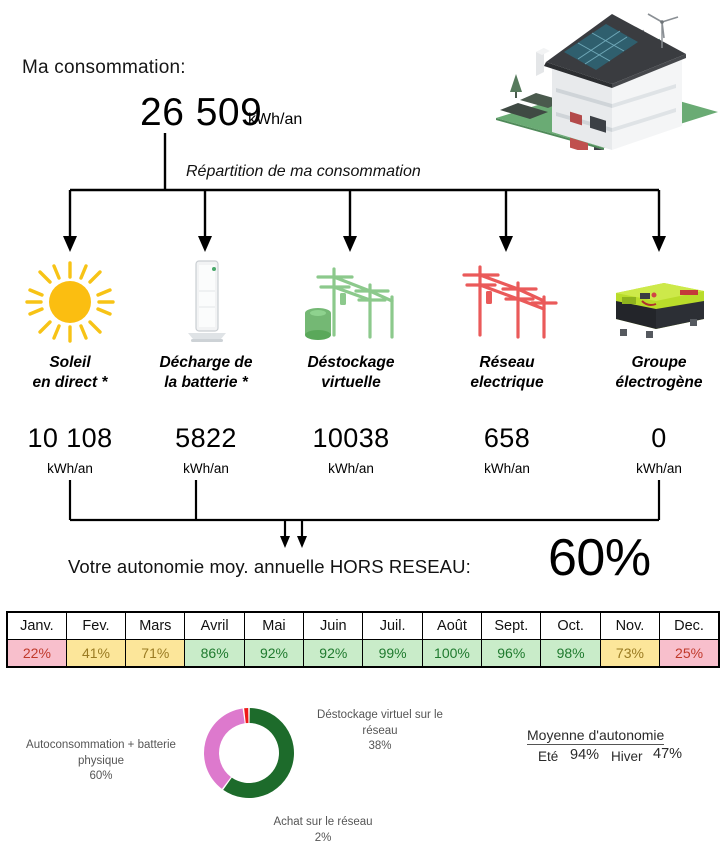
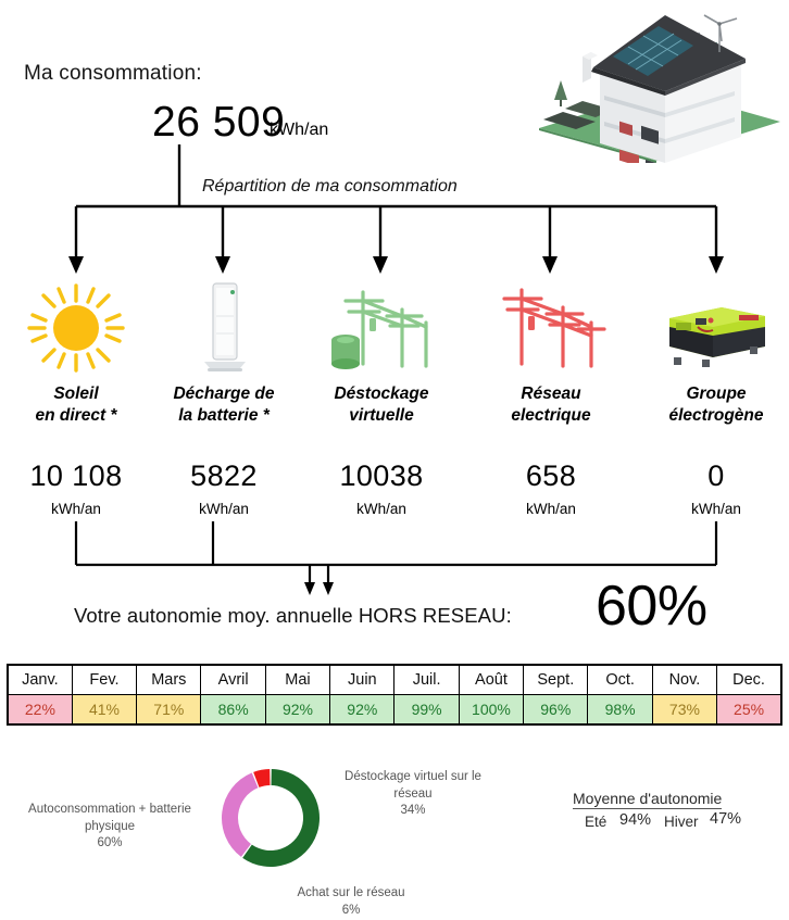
Déstockage virtuel sur le réseau: 38% -> 34%
Achat sur le réseau: 2% -> 6%
